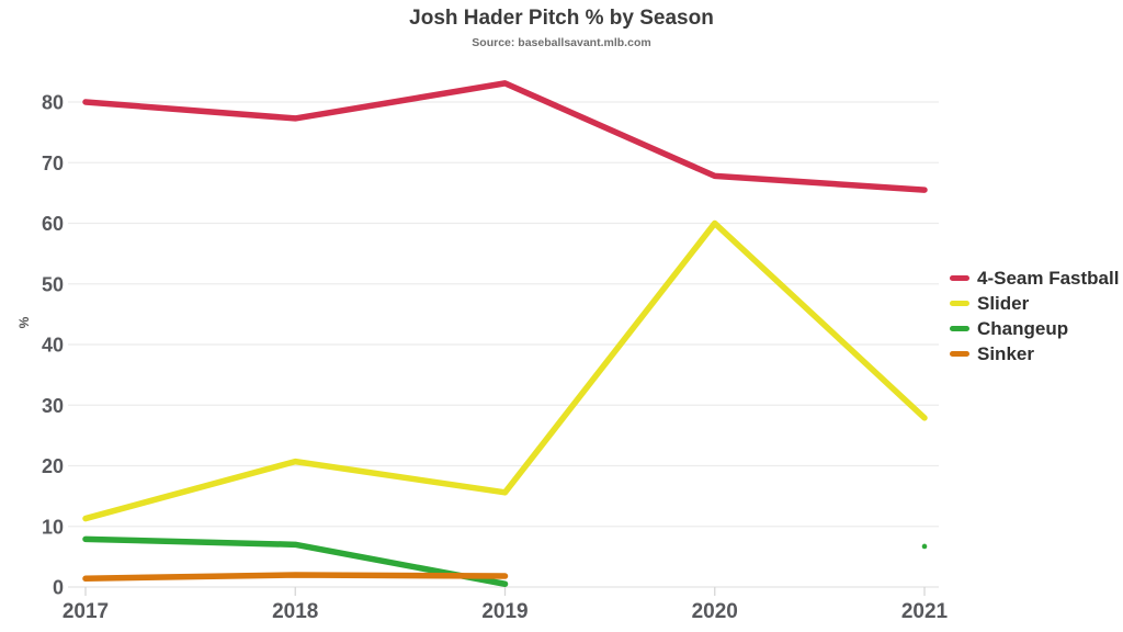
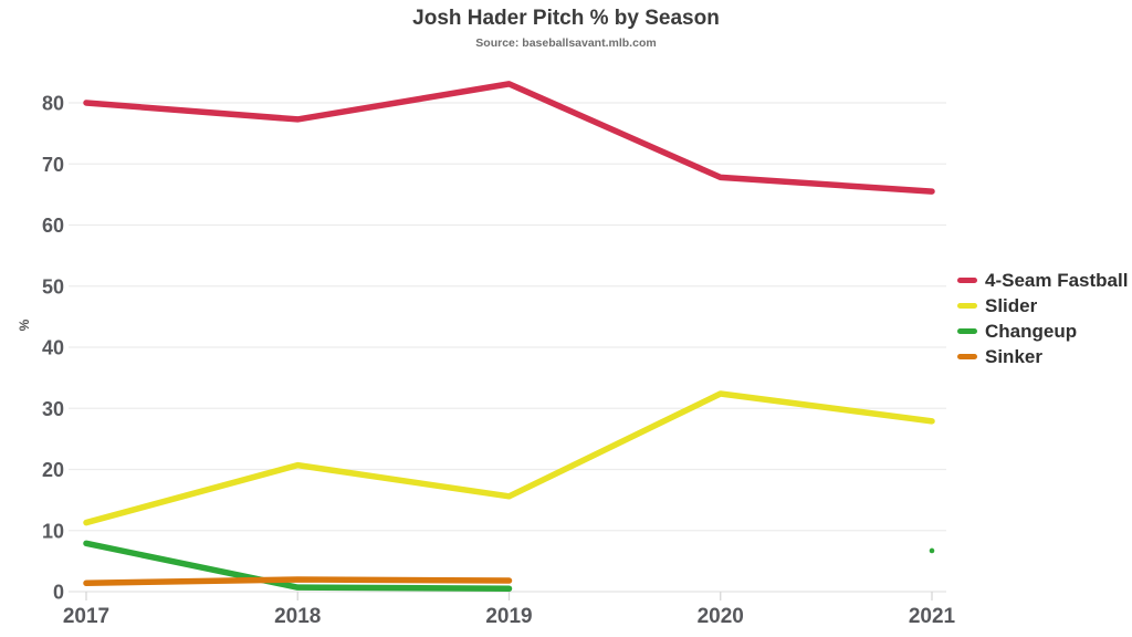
Changeup/2018: 7 -> 1
Slider/2020: 60 -> 32
